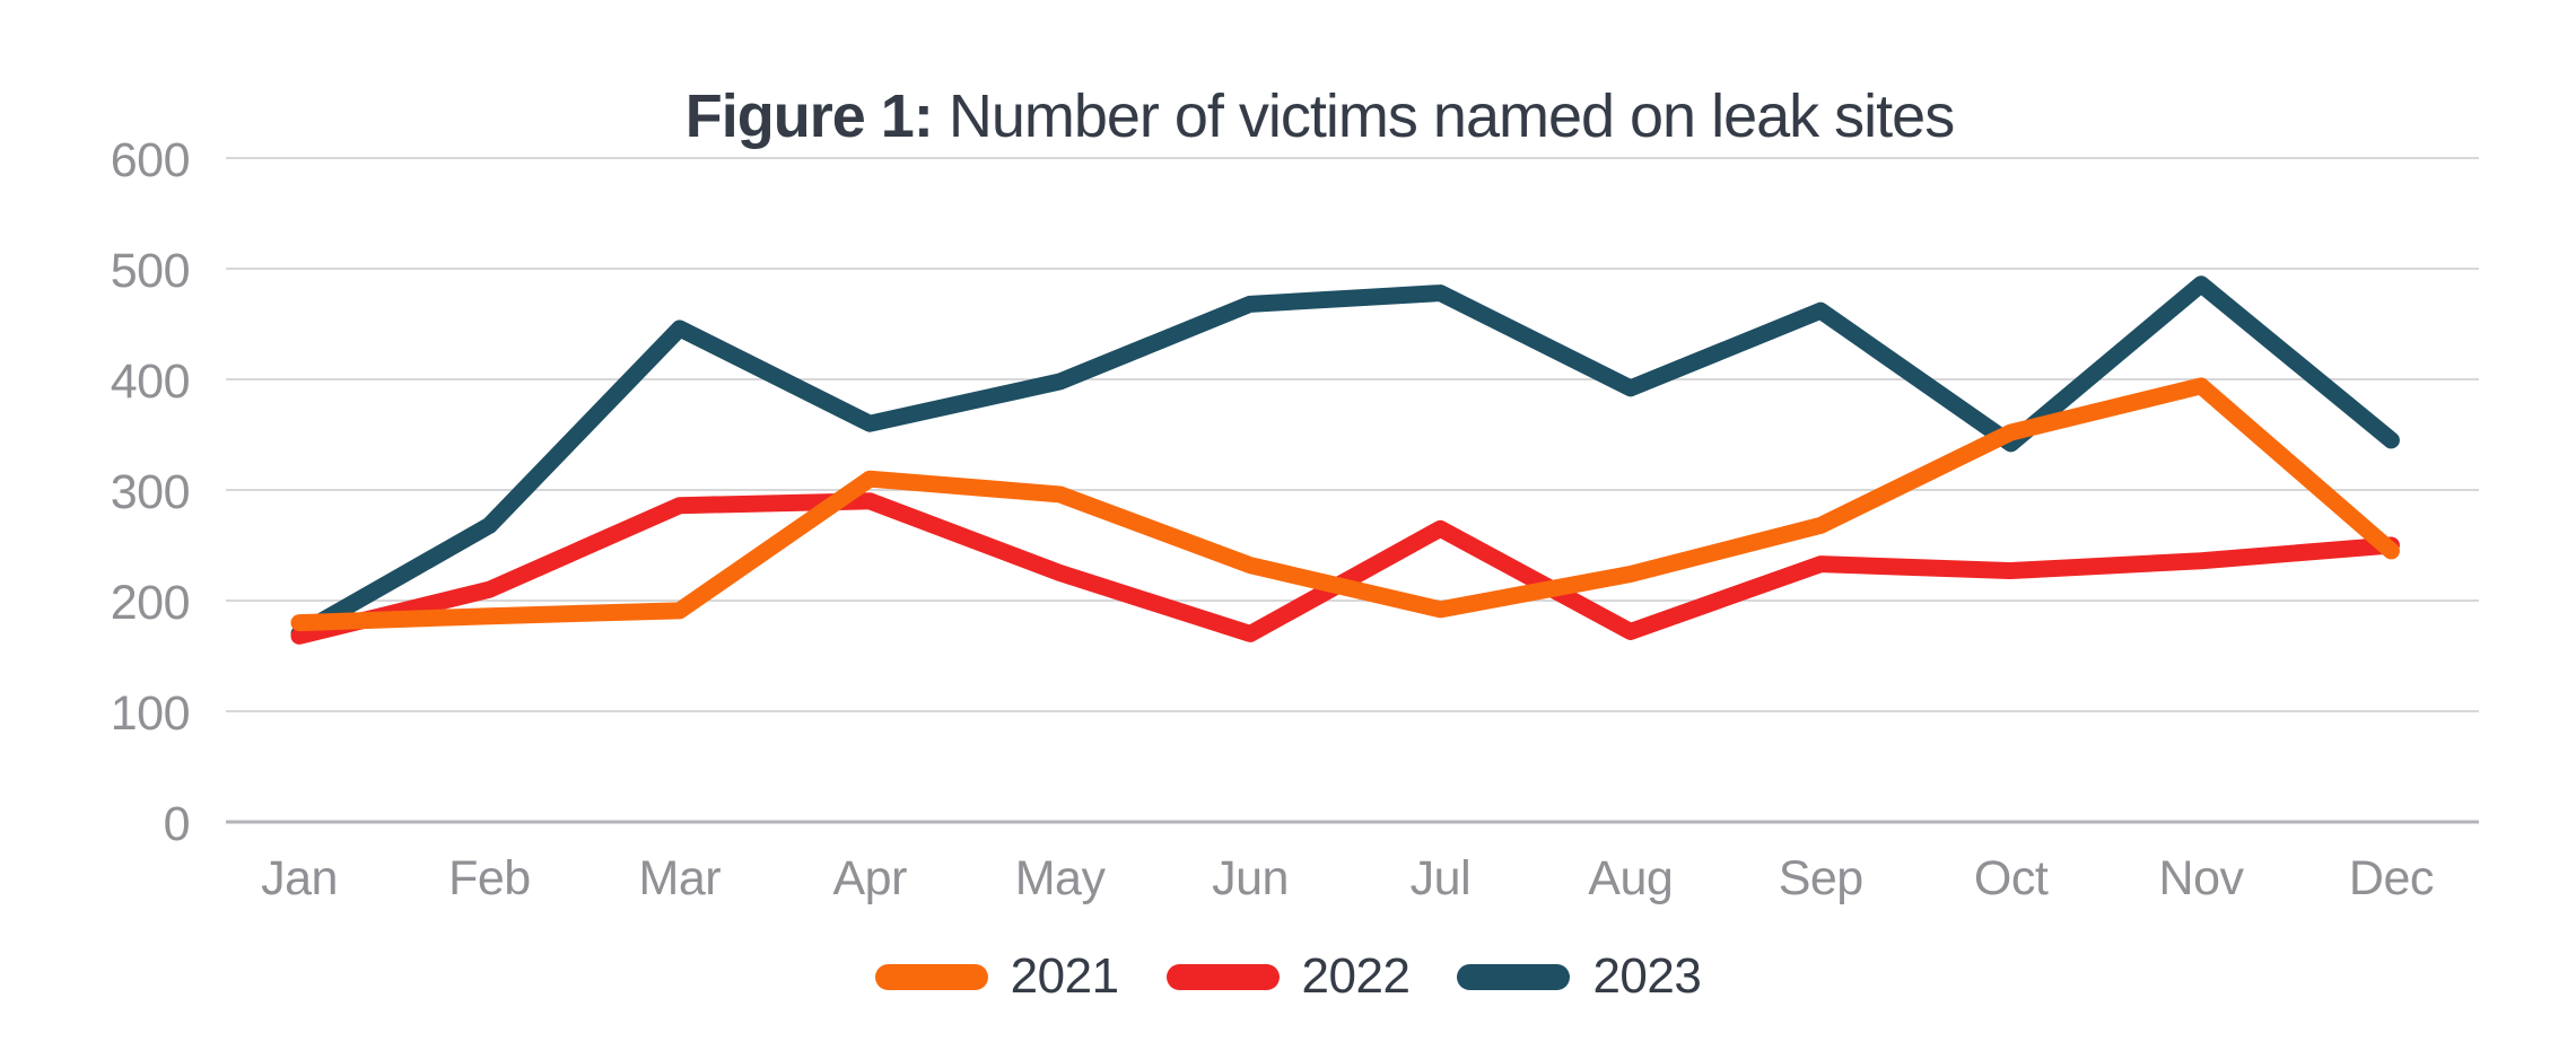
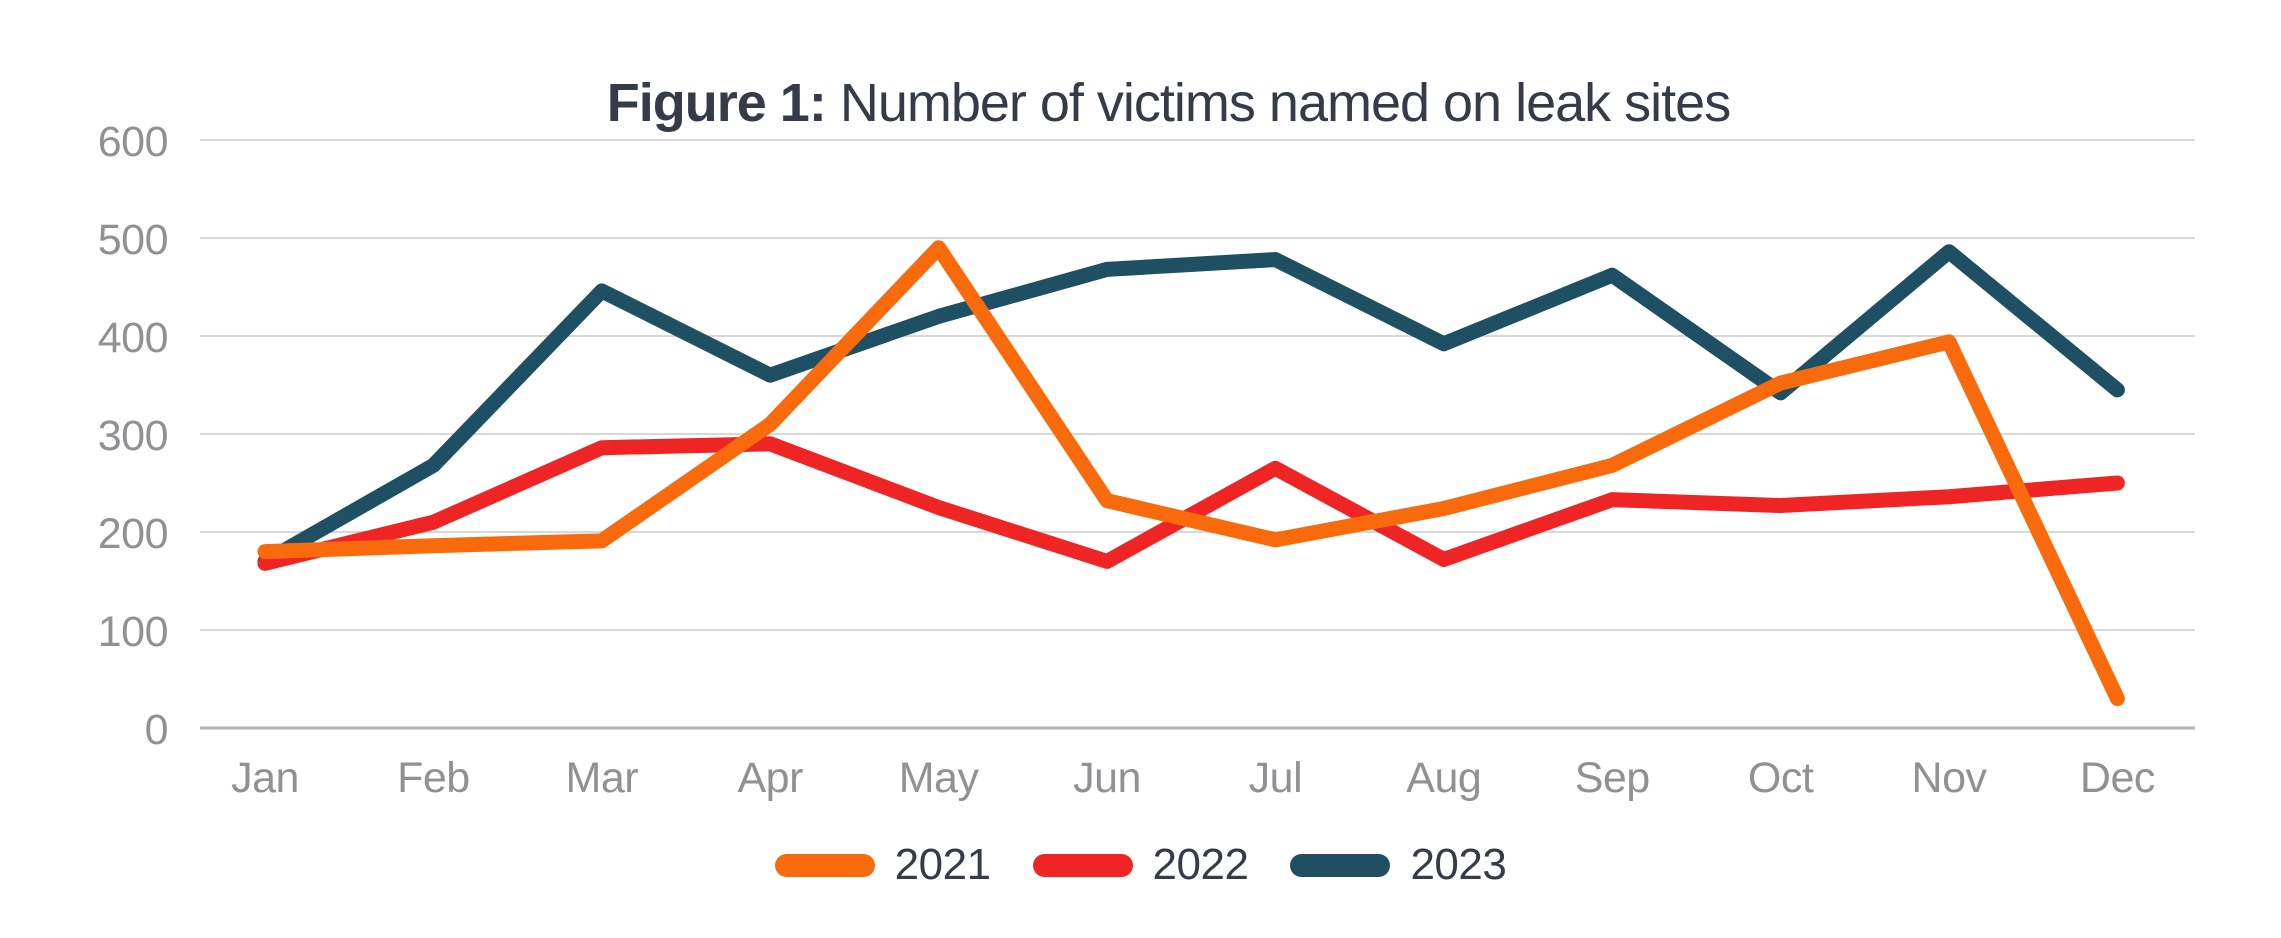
2021/May: 300 -> 490
2023/May: 400 -> 420
2021/Dec: 240 -> 30
